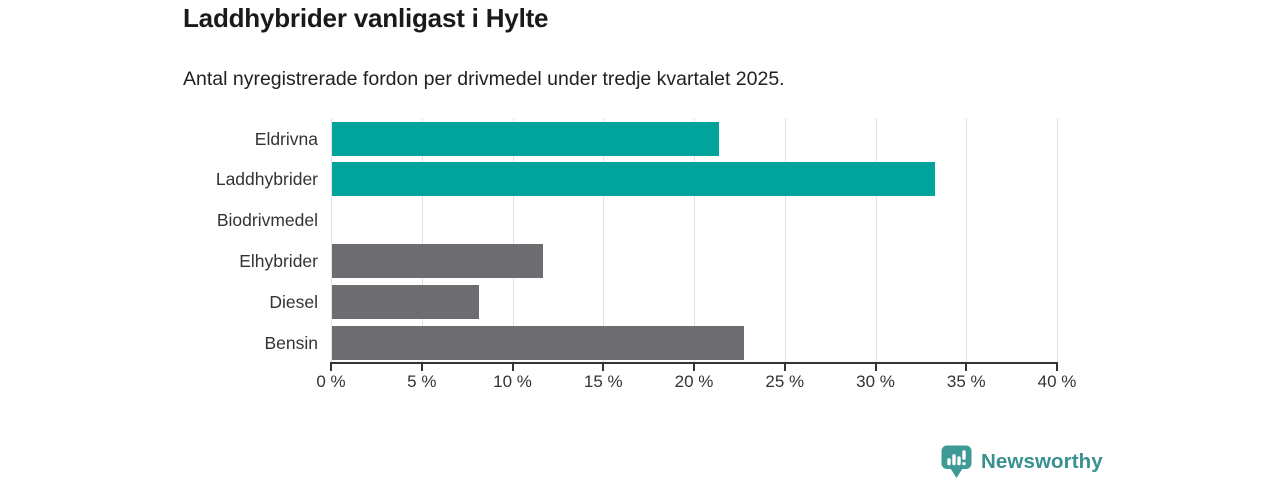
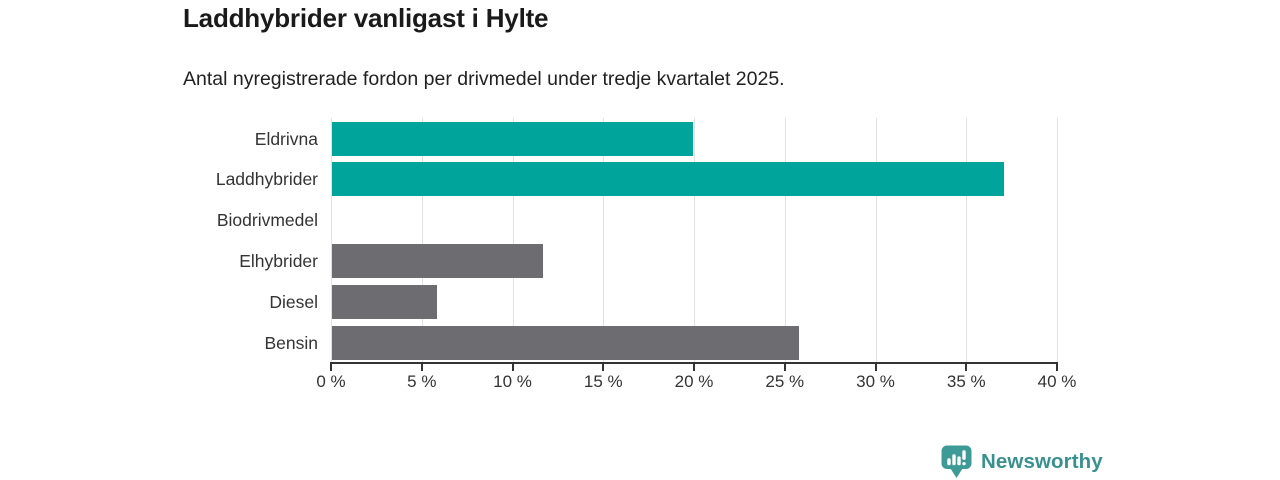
Eldrivna: 21.3% -> 19.9%
Laddhybrider: 33.2% -> 37.0%
Diesel: 8.1% -> 5.8%
Bensin: 22.7% -> 25.7%
